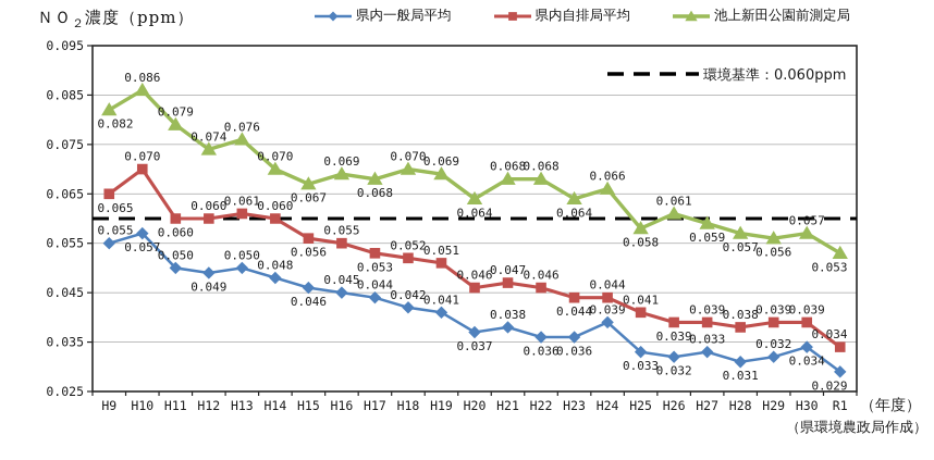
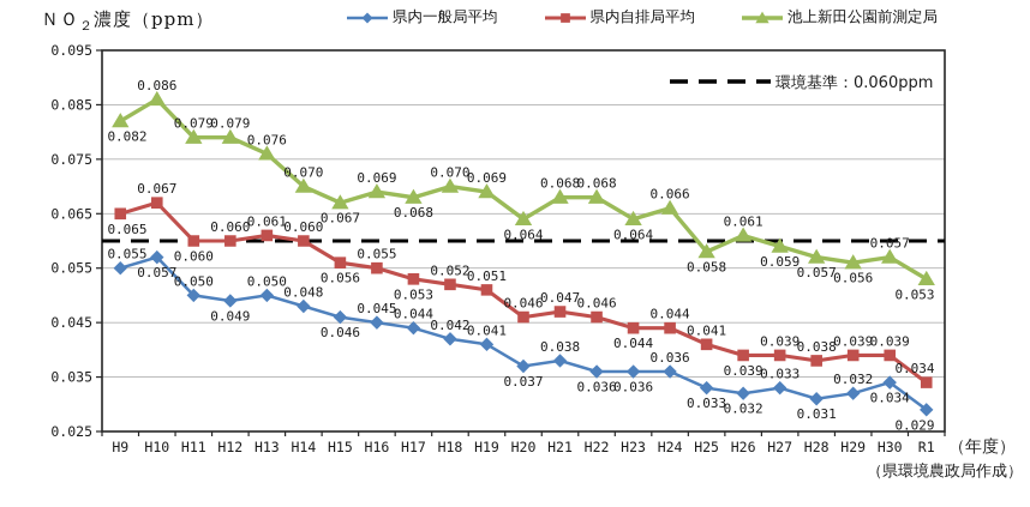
県内自排局平均/H10: 0.070 -> 0.067
池上新田公園前測定局/H12: 0.074 -> 0.079
県内一般局平均/H24: 0.039 -> 0.036
